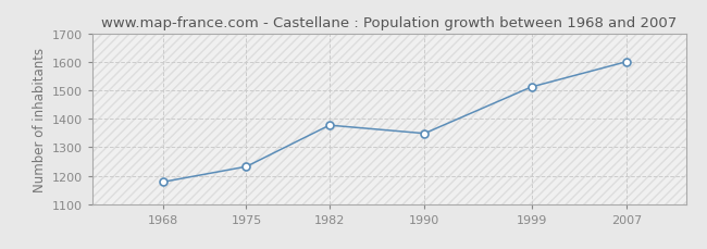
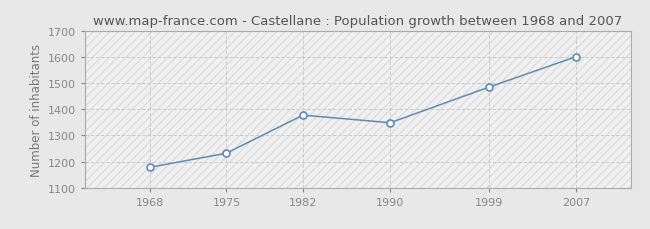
1999: 1513 -> 1485
